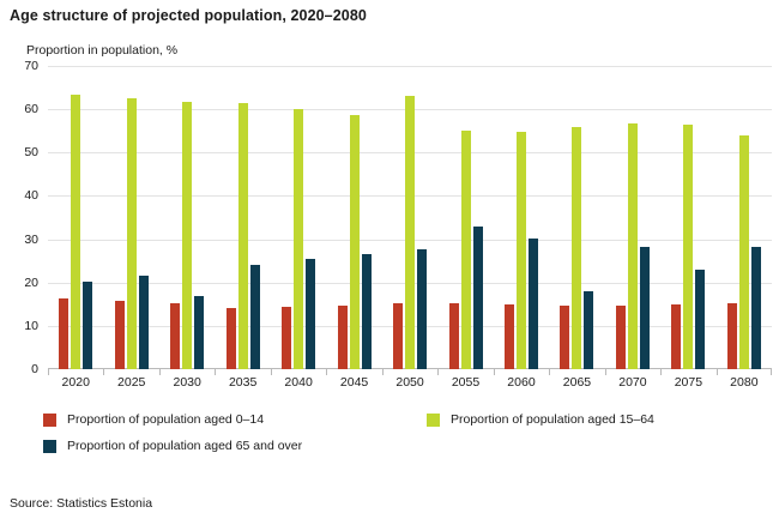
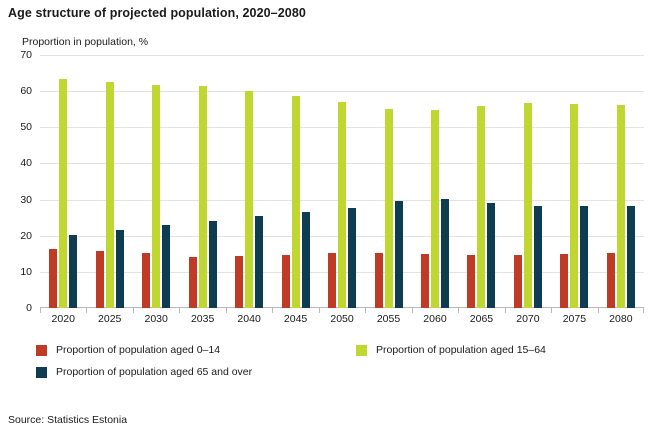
Proportion of population aged 65 and over/2030: 17 -> 23
Proportion of population aged 15–64/2050: 63 -> 57
Proportion of population aged 65 and over/2055: 33 -> 30
Proportion of population aged 65 and over/2065: 18 -> 29
Proportion of population aged 65 and over/2075: 23 -> 28
Proportion of population aged 15–64/2080: 54 -> 56
